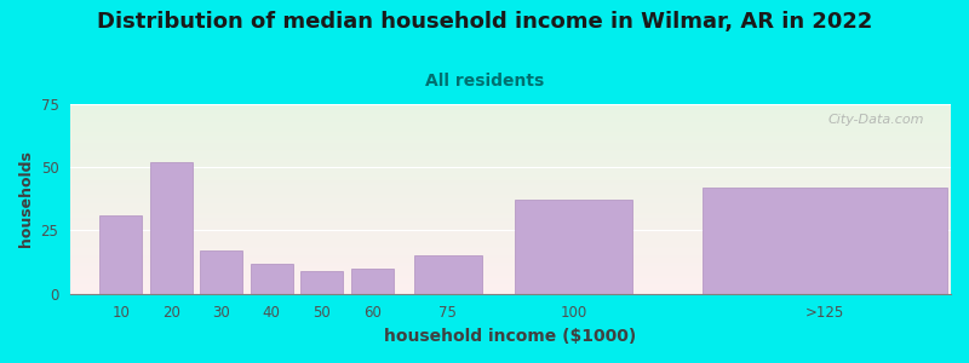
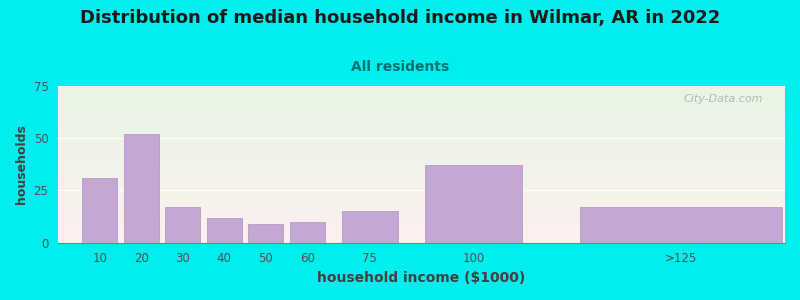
>125: 42 -> 17
